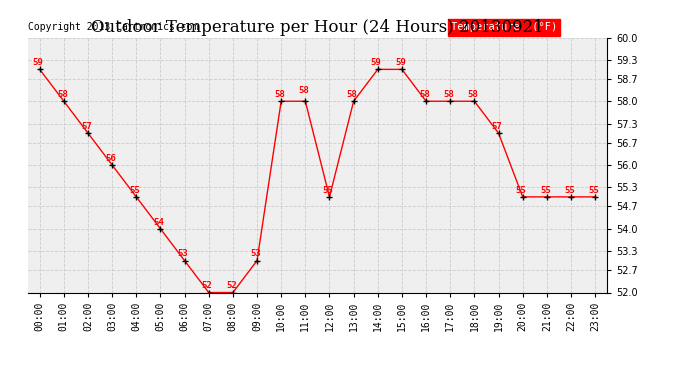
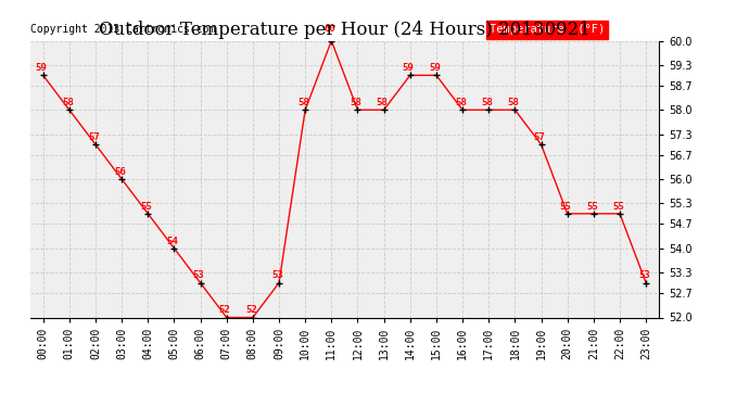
11:00: 58 -> 60
12:00: 55 -> 58
23:00: 55 -> 53
